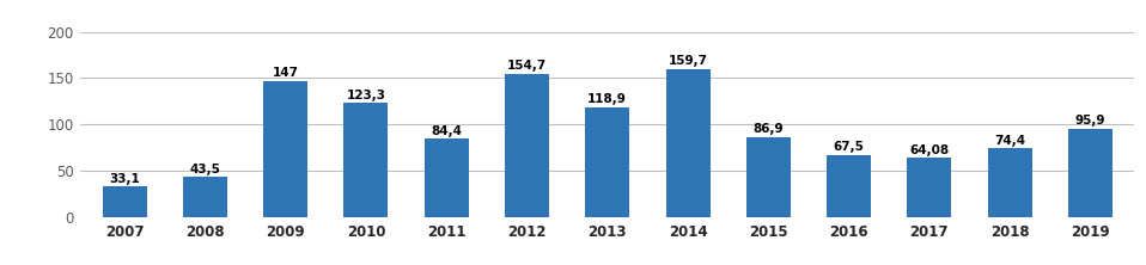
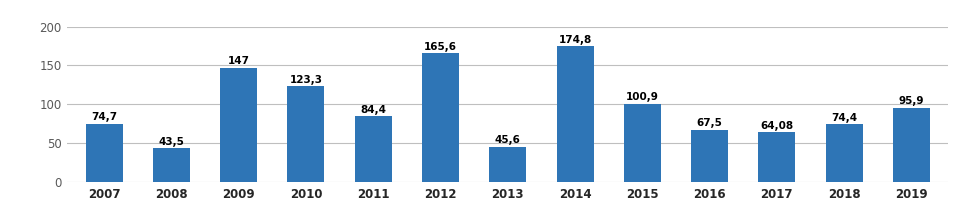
2007: 33,1 -> 74,7
2012: 154,7 -> 165,6
2013: 118,9 -> 45,6
2014: 159,7 -> 174,8
2015: 86,9 -> 100,9
